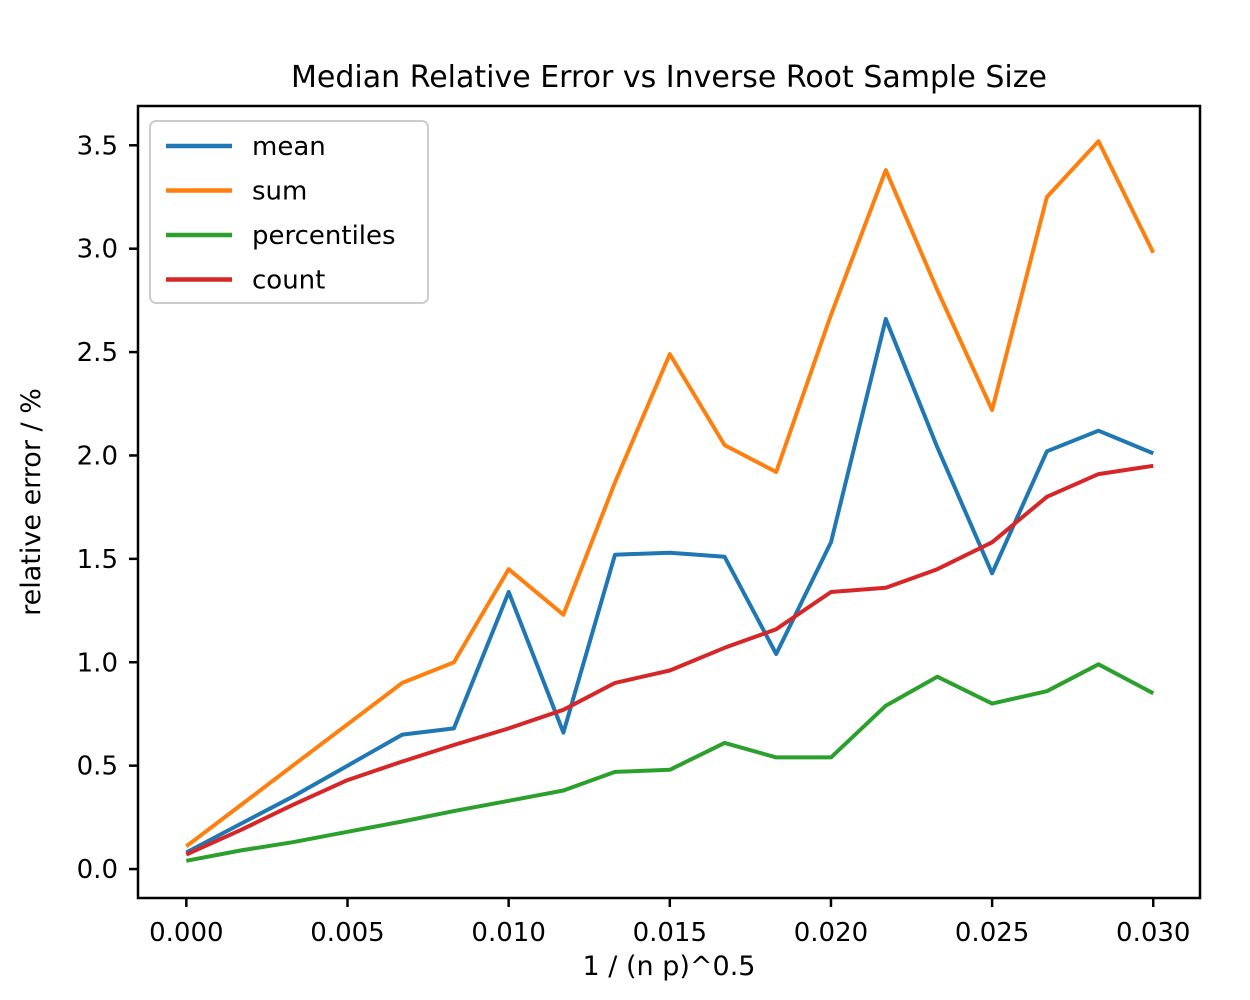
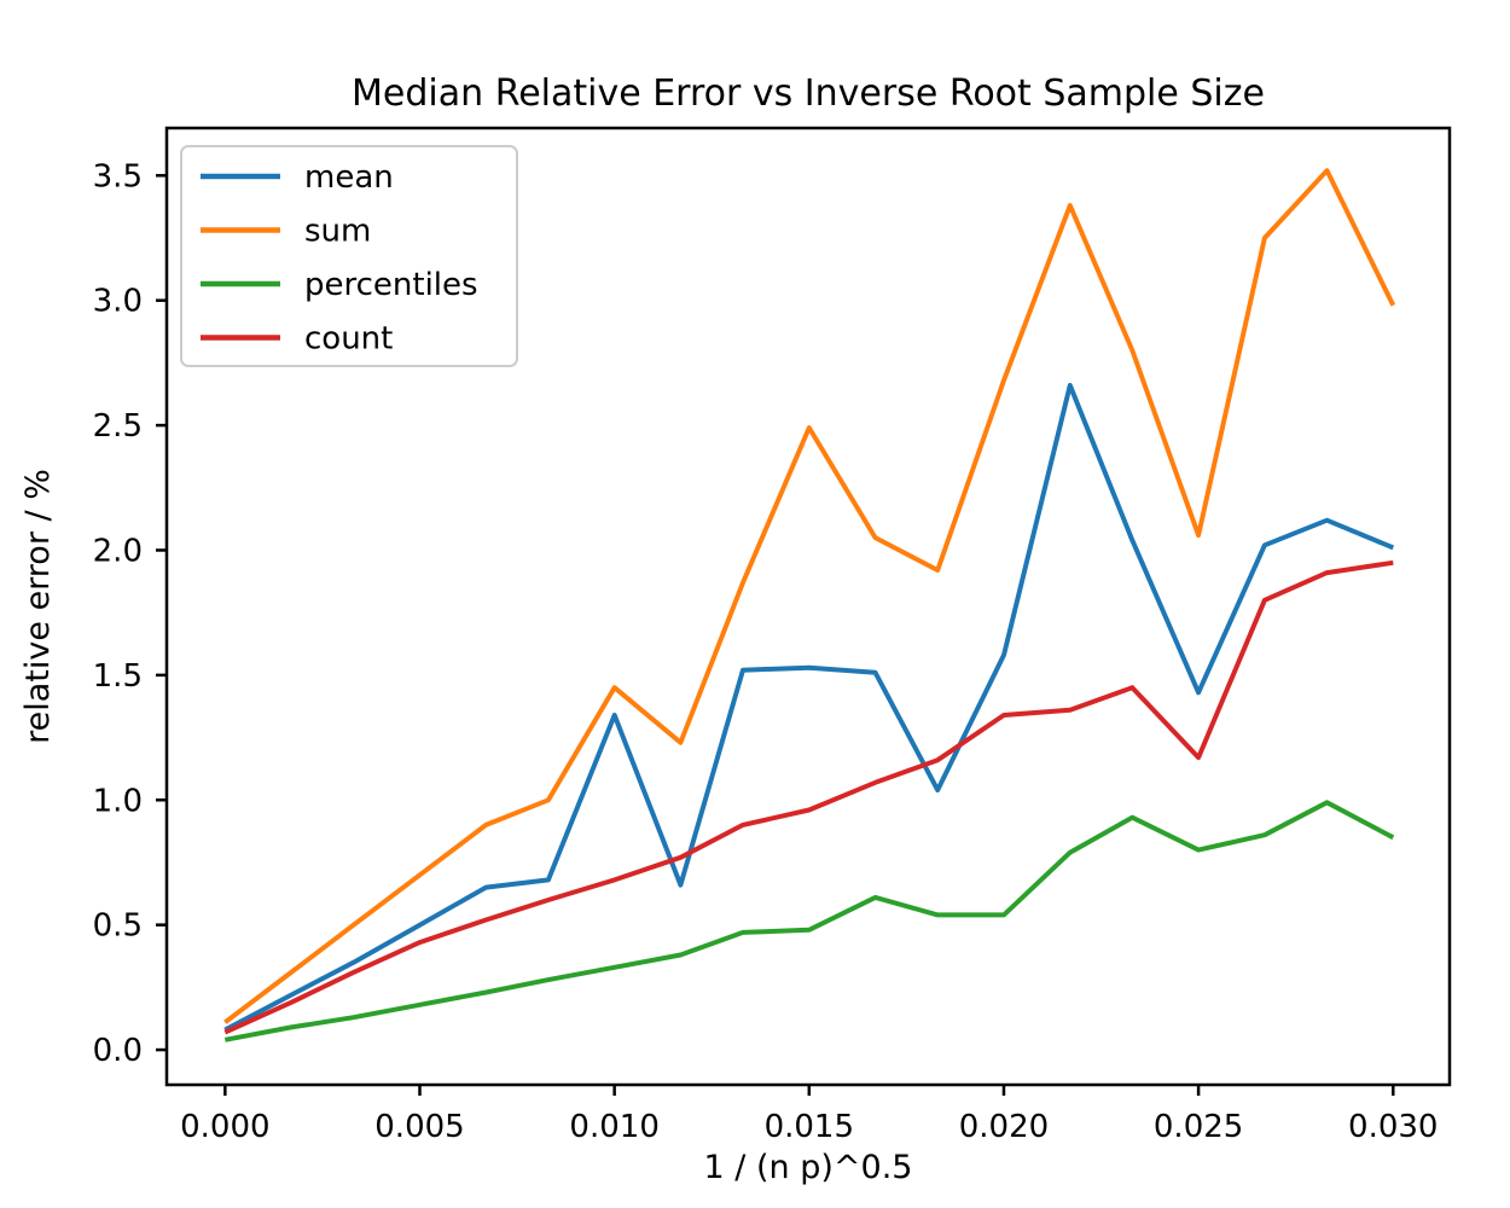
sum/0.025: 2.22 -> 2.06
count/0.025: 1.58 -> 1.17
